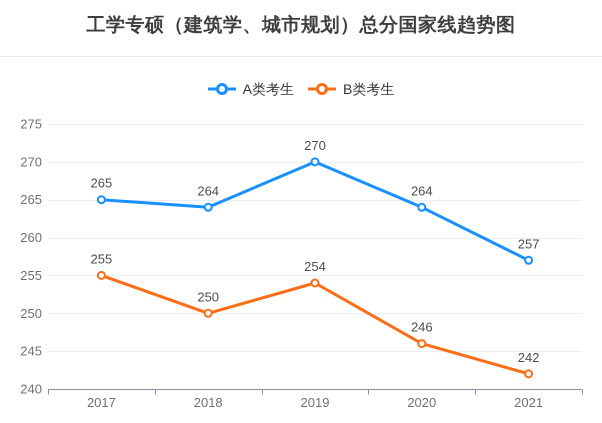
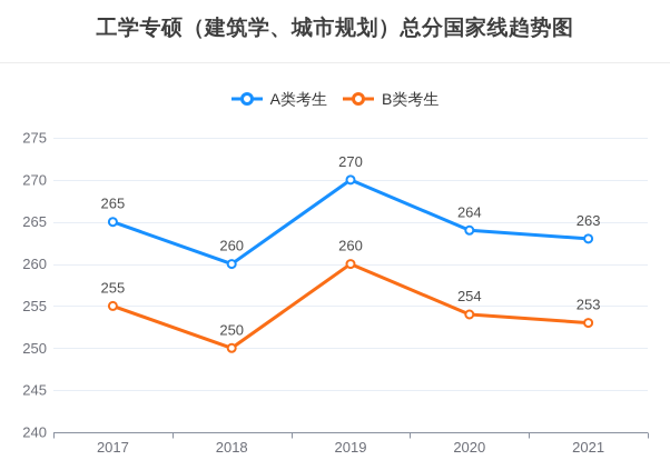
A类考生/2018: 264 -> 260
B类考生/2019: 254 -> 260
B类考生/2020: 246 -> 254
A类考生/2021: 257 -> 263
B类考生/2021: 242 -> 253
